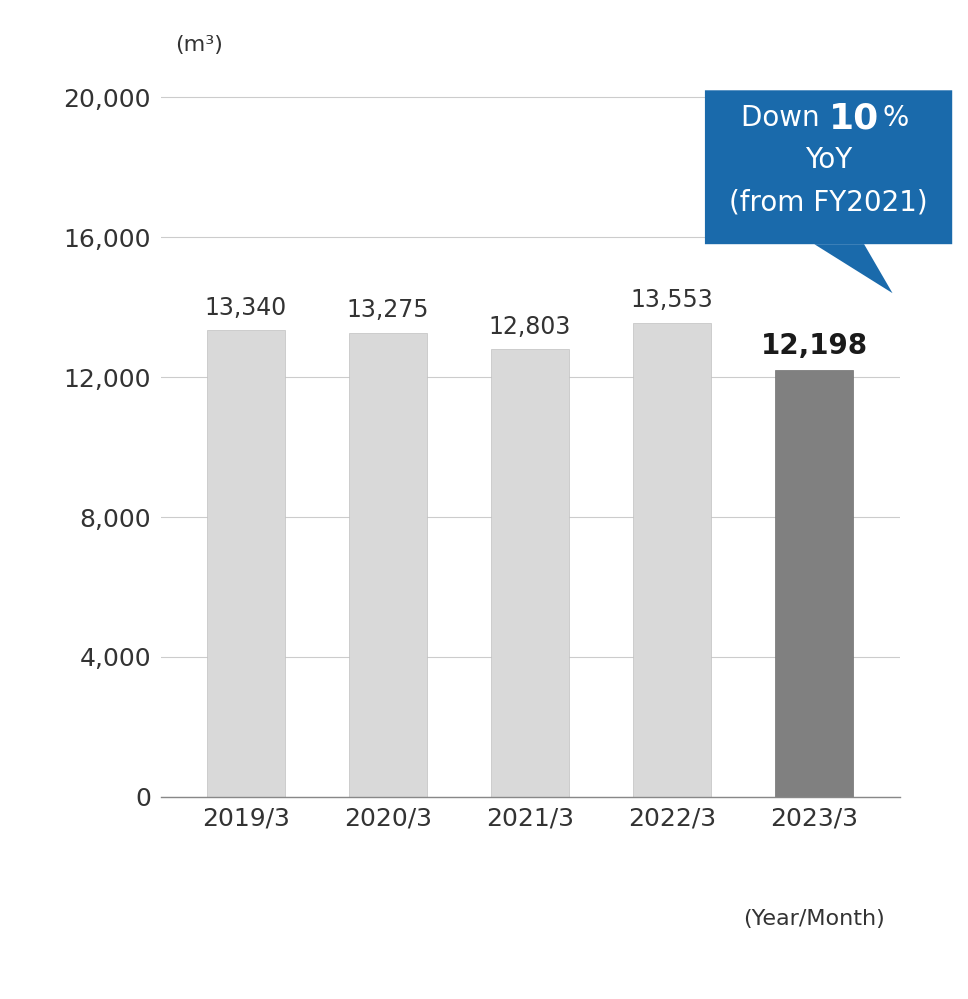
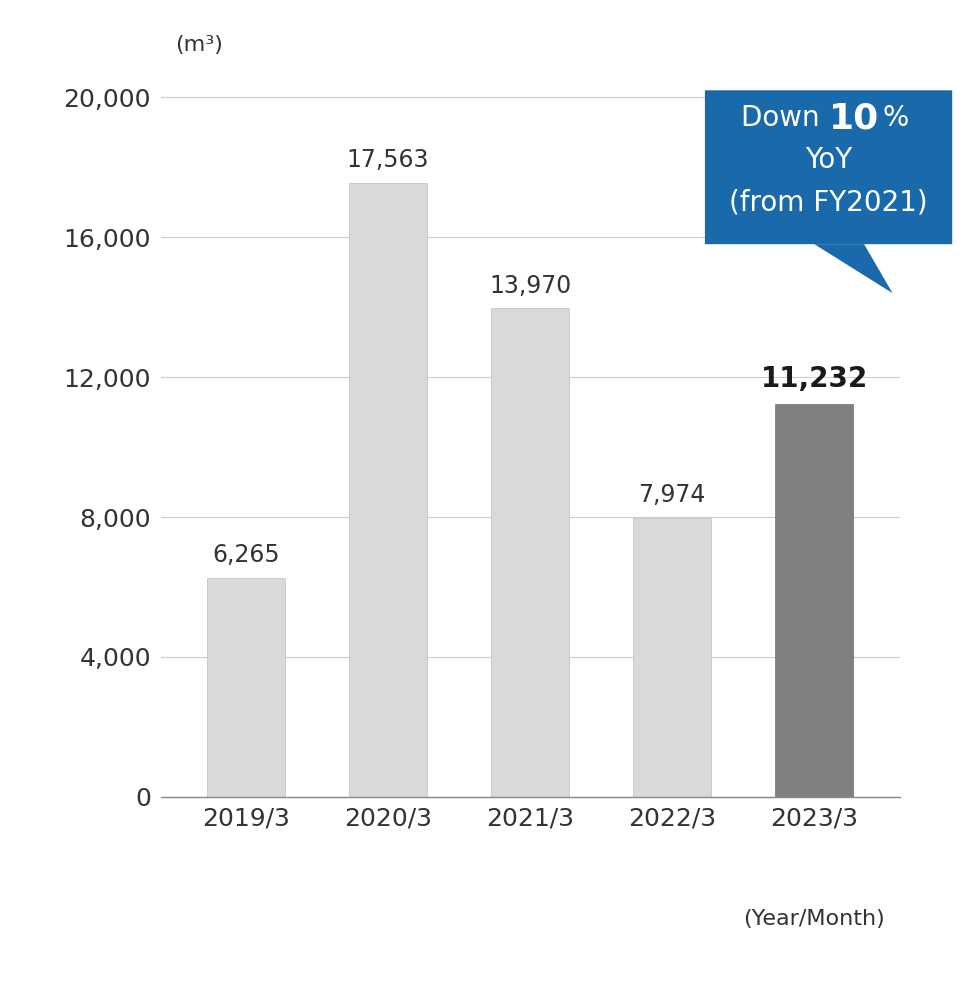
2019/3: 13,340 -> 6,265
2020/3: 13,275 -> 17,563
2021/3: 12,803 -> 13,970
2022/3: 13,553 -> 7,974
2023/3: 12,198 -> 11,232
